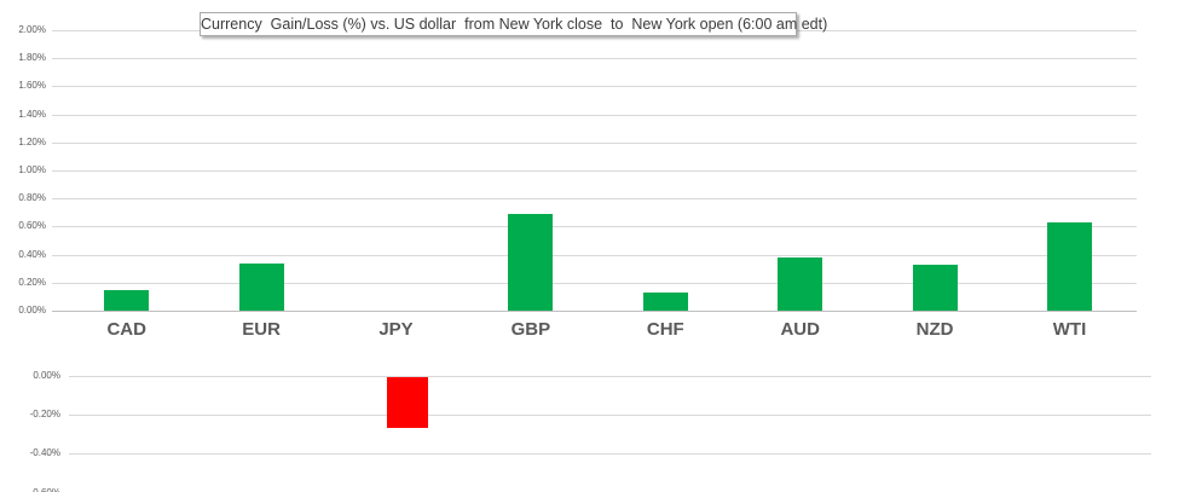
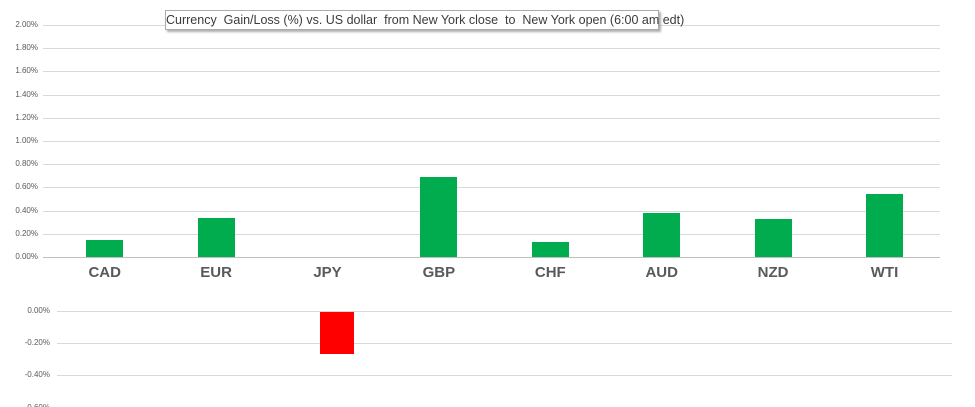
WTI: 0.63% -> 0.54%
